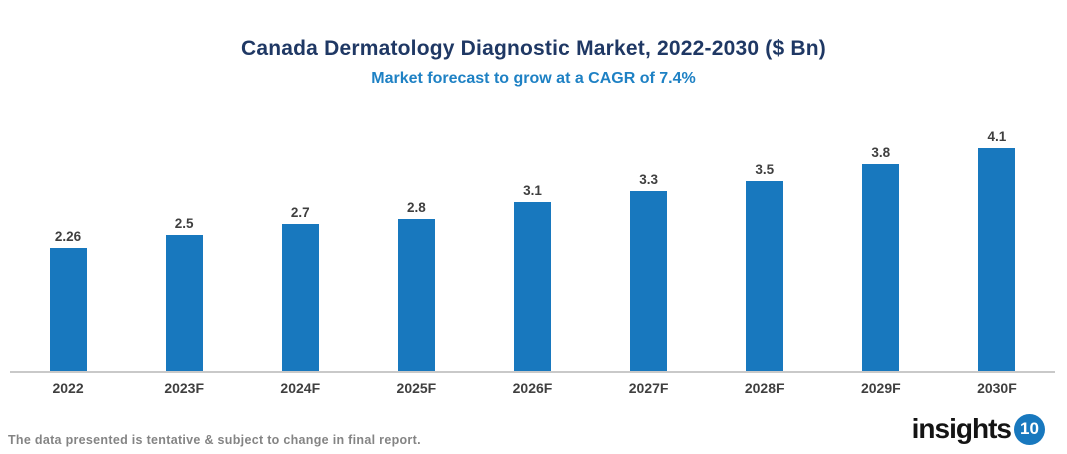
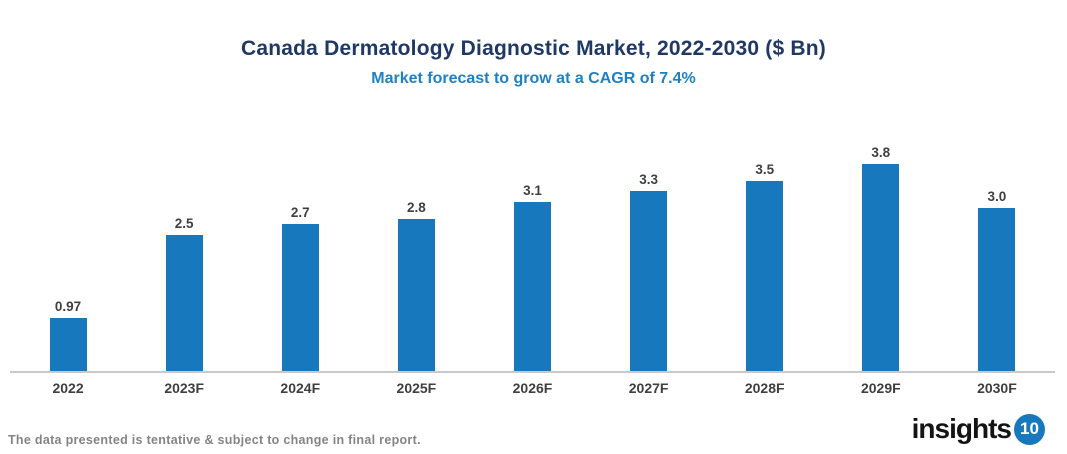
2022: 2.26 -> 0.97
2030F: 4.1 -> 3.0
